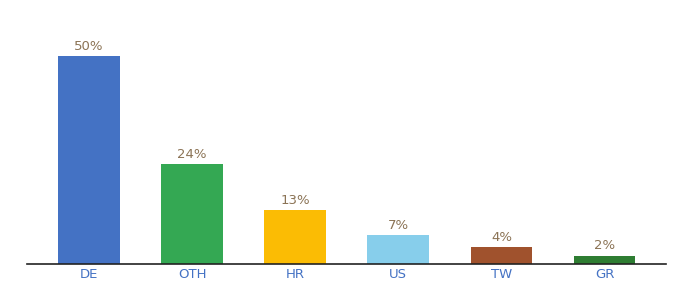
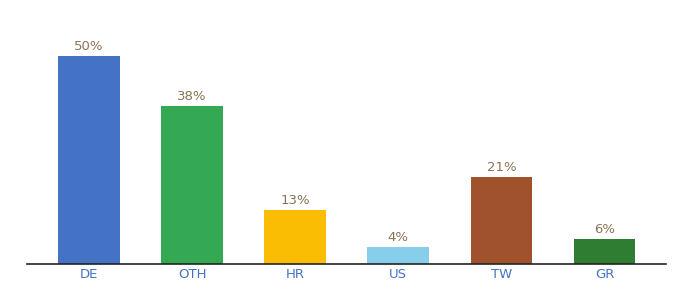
OTH: 24% -> 38%
US: 7% -> 4%
TW: 4% -> 21%
GR: 2% -> 6%
